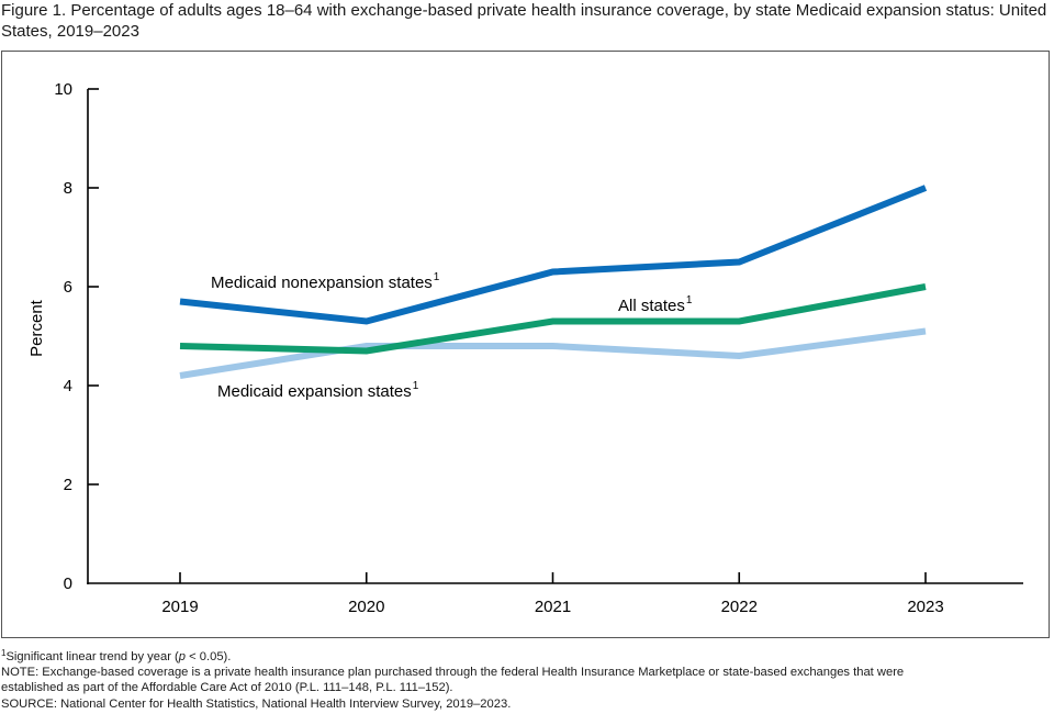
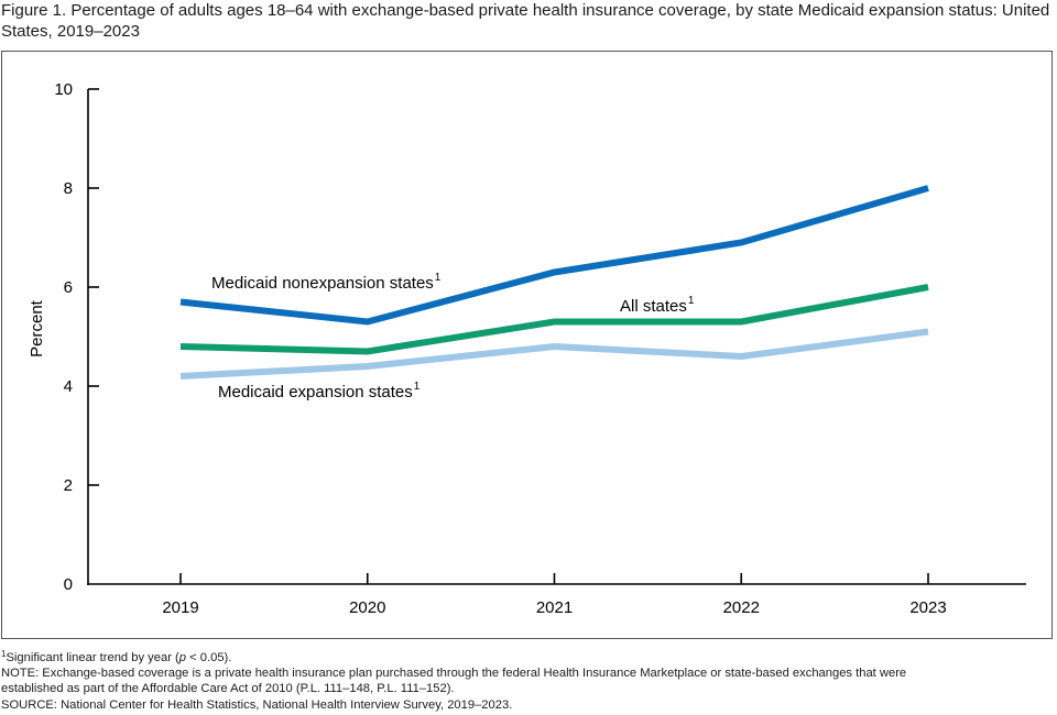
Medicaid expansion states/2020: 4.8 -> 4.4
Medicaid nonexpansion states/2022: 6.5 -> 6.9
